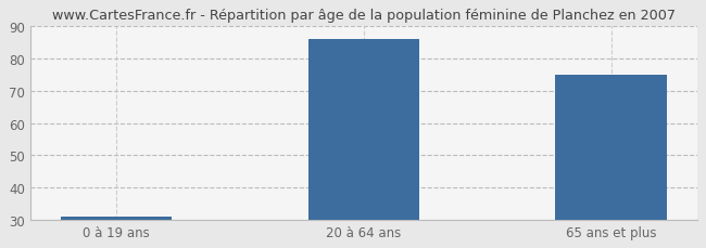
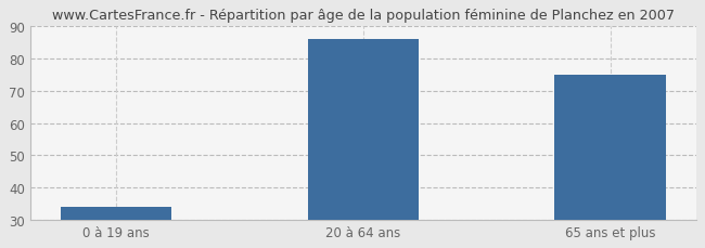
0 à 19 ans: 31 -> 34
